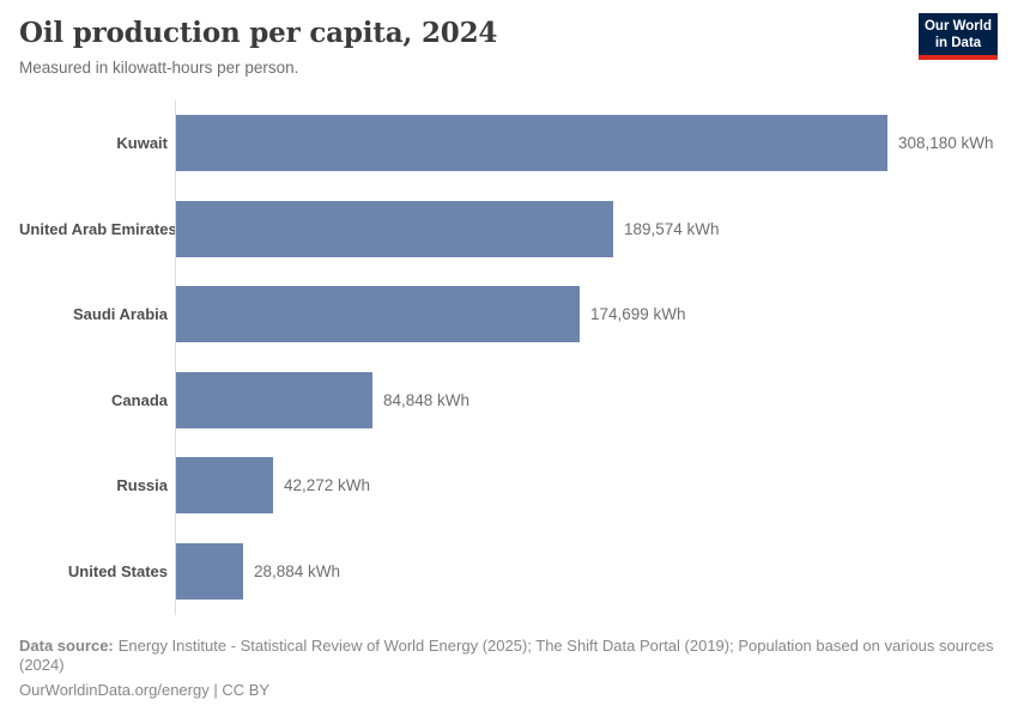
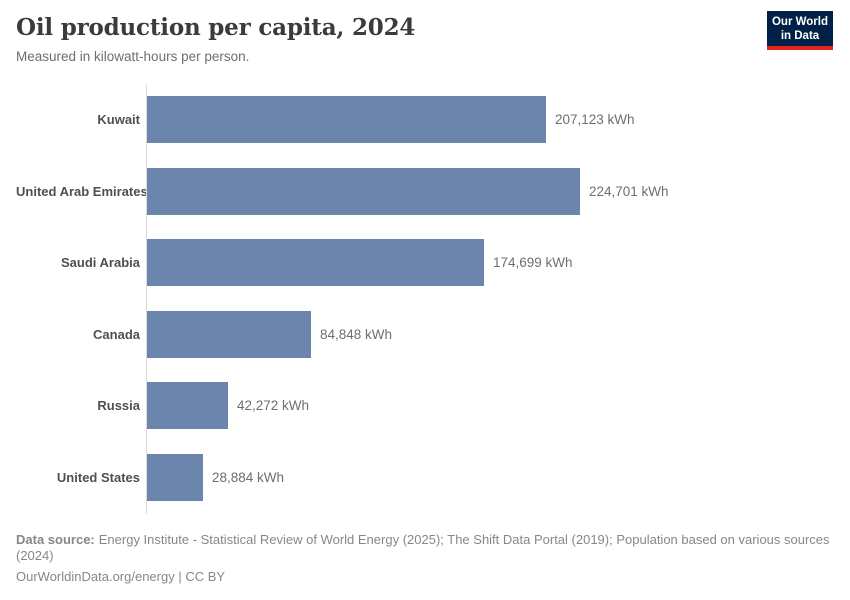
Kuwait: 308,180 -> 207,123
United Arab Emirates: 189,574 -> 224,701
